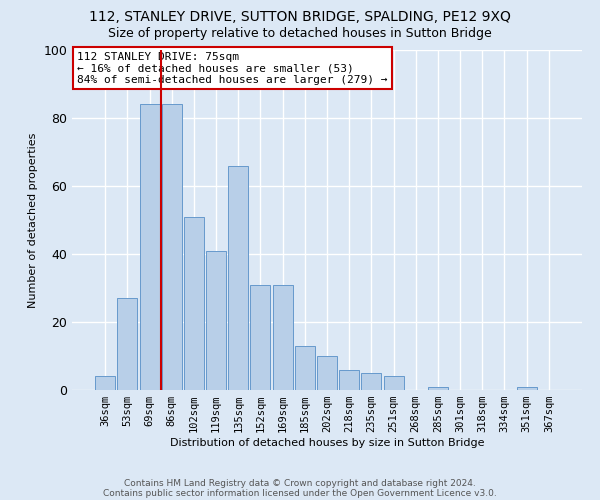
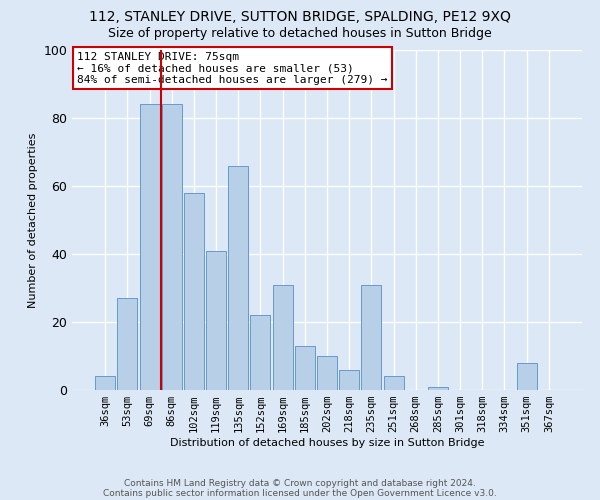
102sqm: 51 -> 58
152sqm: 31 -> 22
235sqm: 5 -> 31
351sqm: 1 -> 8
